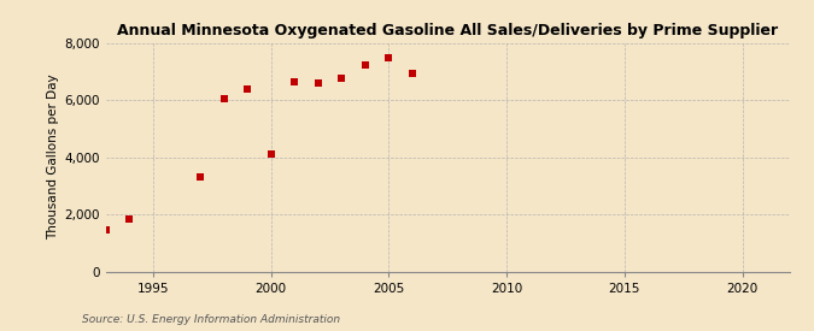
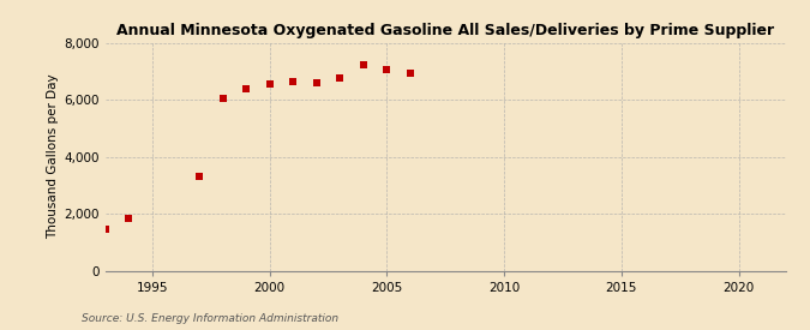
2000: 4,100 -> 6,550
2005: 7,500 -> 7,050
